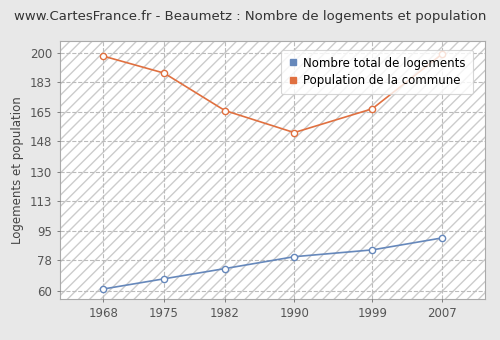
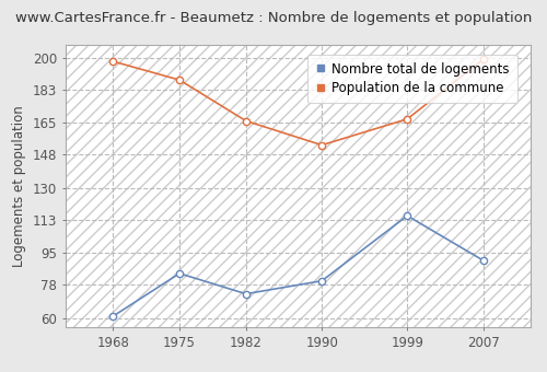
Nombre total de logements/1975: 67 -> 84
Nombre total de logements/1999: 84 -> 115
